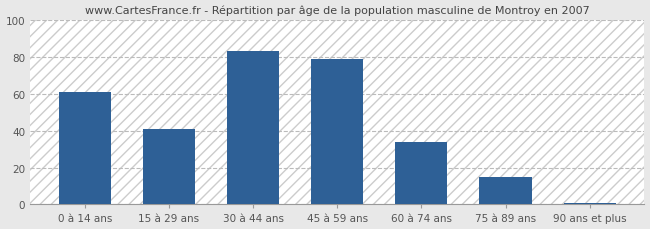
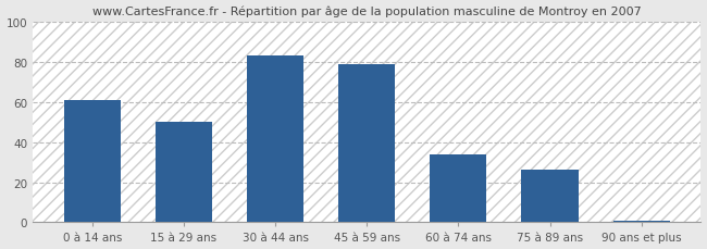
15 à 29 ans: 41 -> 50
75 à 89 ans: 15 -> 26
